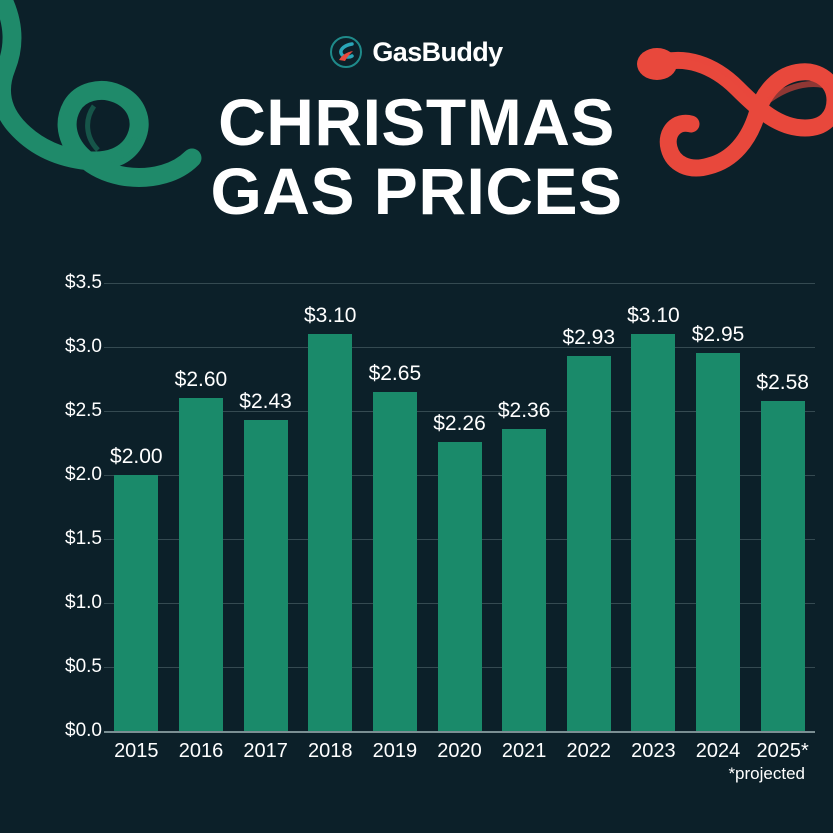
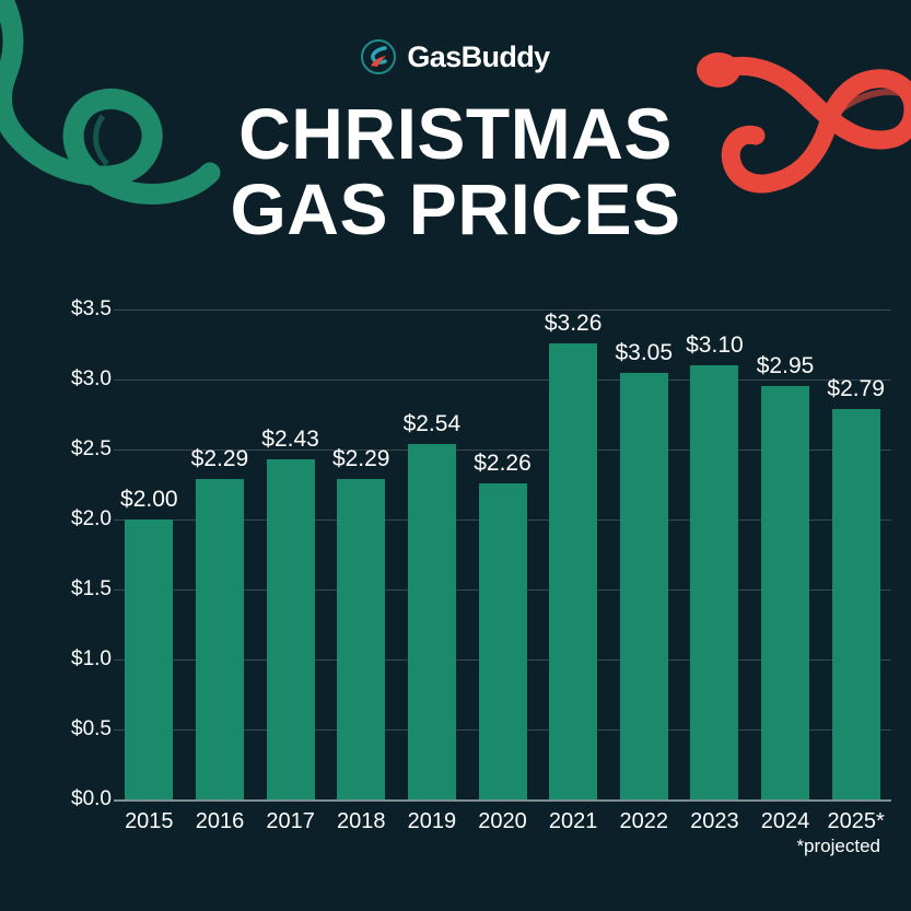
2016: $2.60 -> $2.29
2018: $3.10 -> $2.29
2019: $2.65 -> $2.54
2021: $2.36 -> $3.26
2022: $2.93 -> $3.05
2025*: $2.58 -> $2.79
